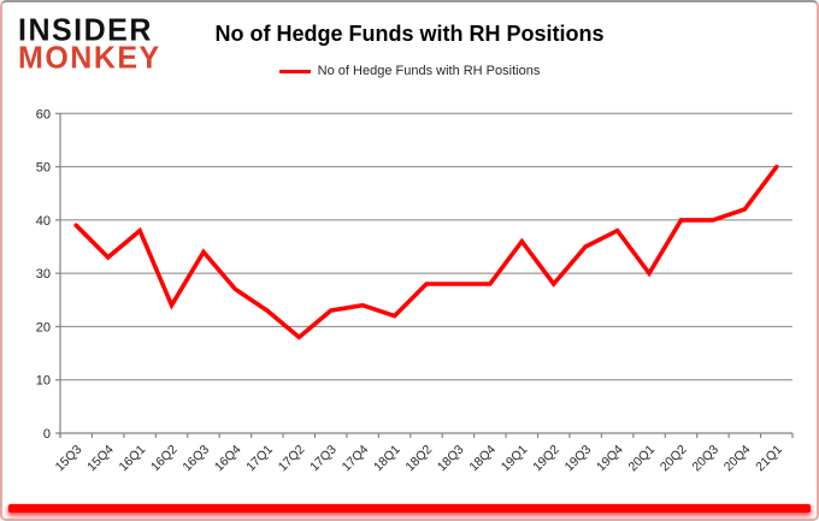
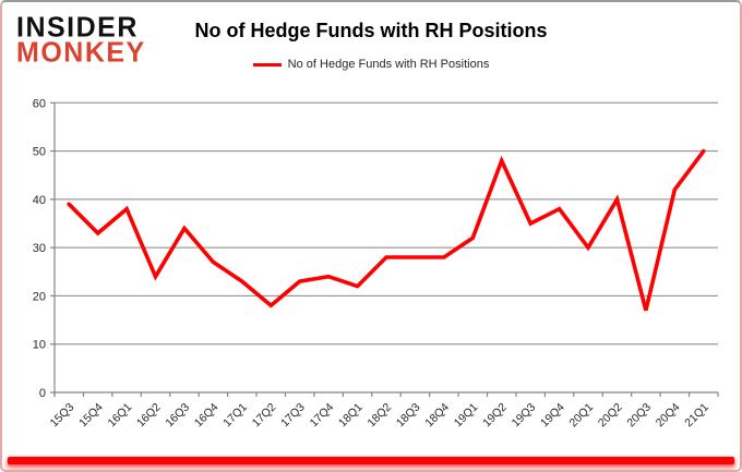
19Q1: 36 -> 32
19Q2: 28 -> 48
20Q3: 40 -> 17
